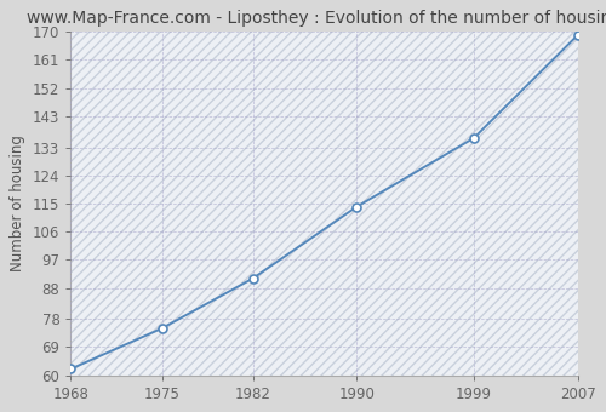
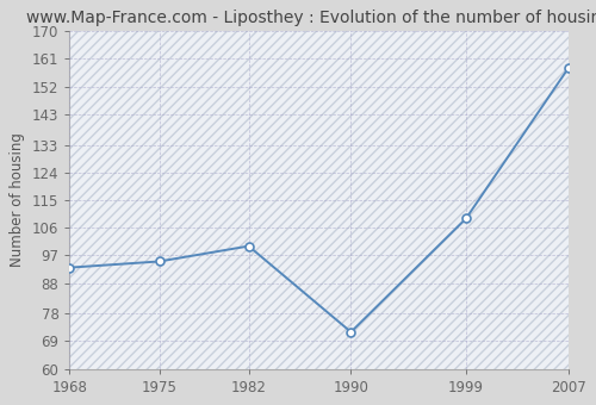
1968: 62 -> 93
1975: 75 -> 95
1982: 91 -> 100
1990: 114 -> 72
1999: 136 -> 109
2007: 169 -> 158
